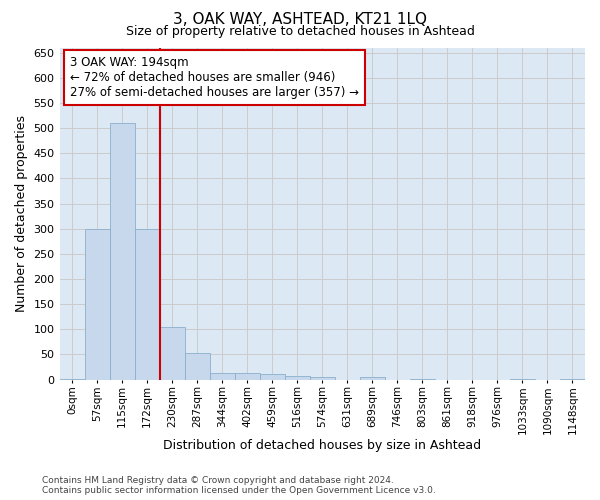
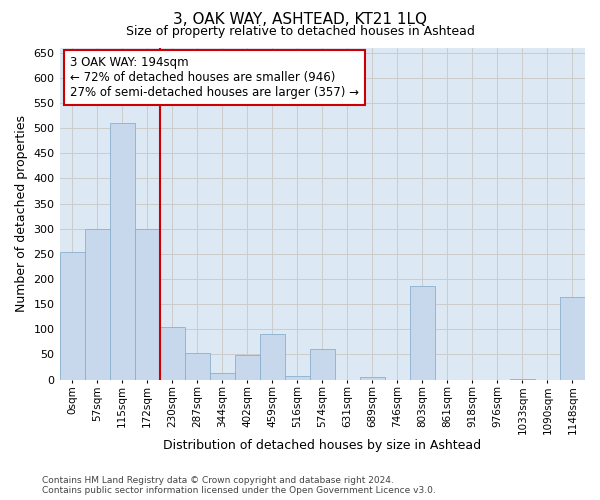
0sqm: 2 -> 254
402sqm: 13 -> 48
459sqm: 12 -> 90
574sqm: 5 -> 60
803sqm: 2 -> 186
1148sqm: 2 -> 164
